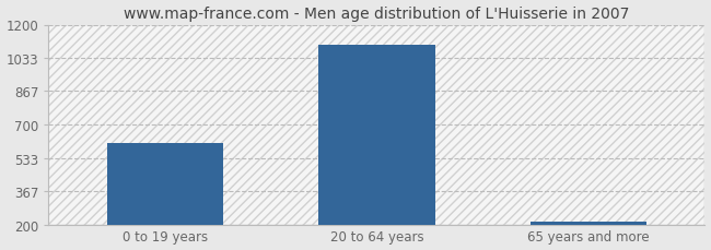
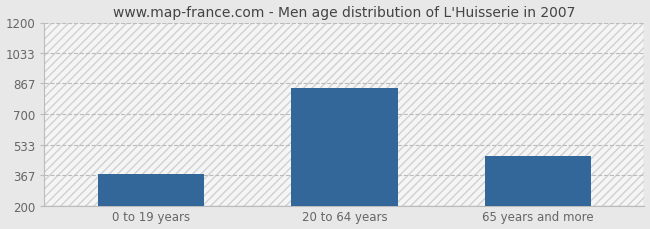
0 to 19 years: 610 -> 370
20 to 64 years: 1100 -> 840
65 years and more: 210 -> 470
